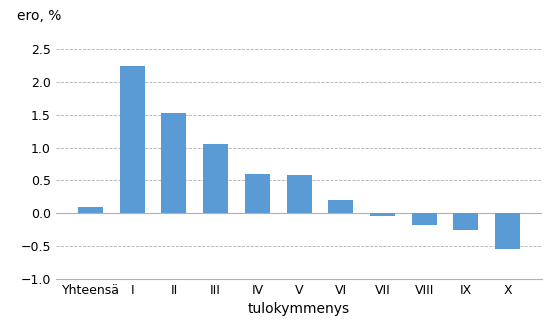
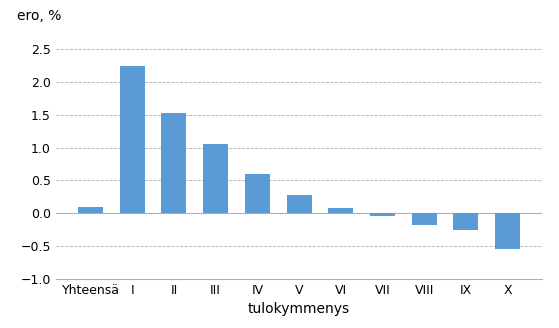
V: 0.58 -> 0.28
VI: 0.20 -> 0.08
